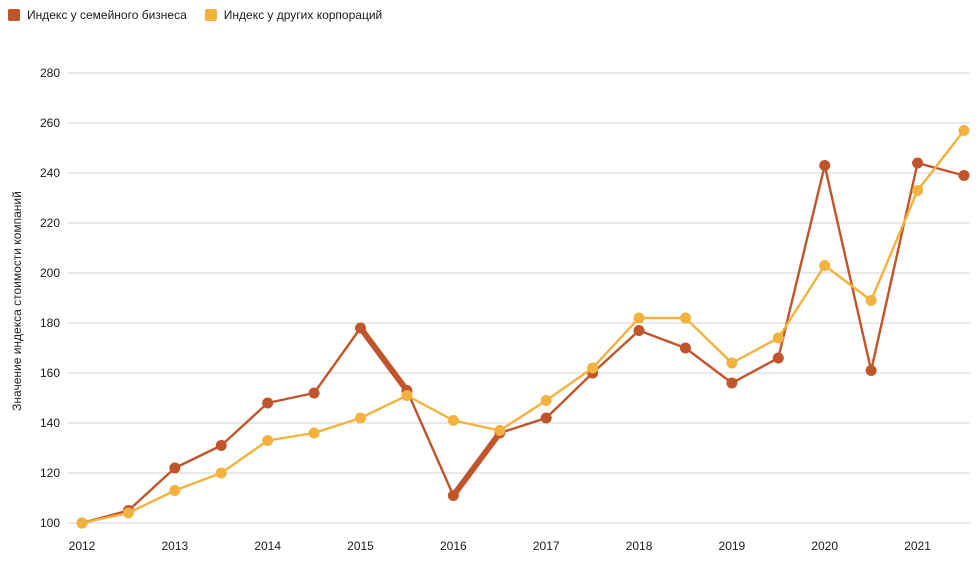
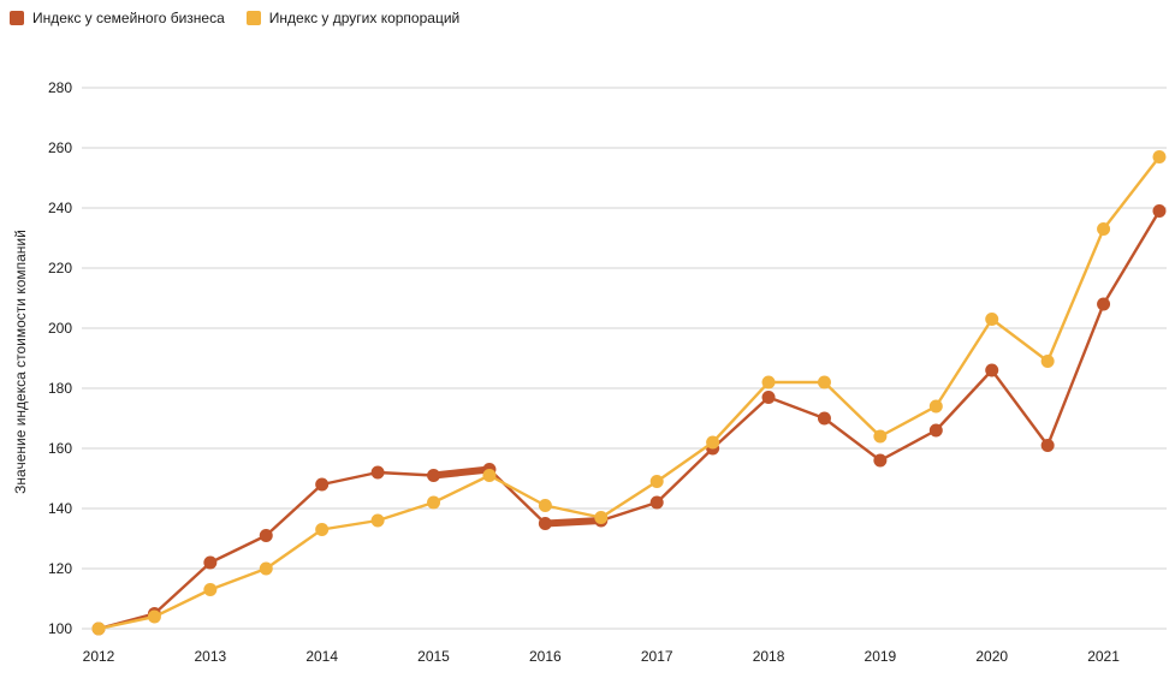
Индекс у семейного бизнеса/2015: 178 -> 151
Индекс у семейного бизнеса/2016: 111 -> 135
Индекс у семейного бизнеса/2020: 243 -> 186
Индекс у семейного бизнеса/2021: 244 -> 208
